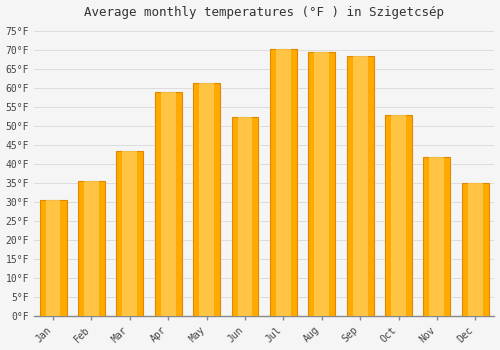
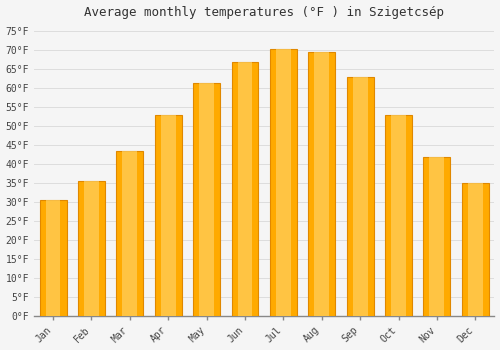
Apr: 59.0°F -> 53.0°F
Jun: 52.5°F -> 67.0°F
Sep: 68.5°F -> 63.0°F
